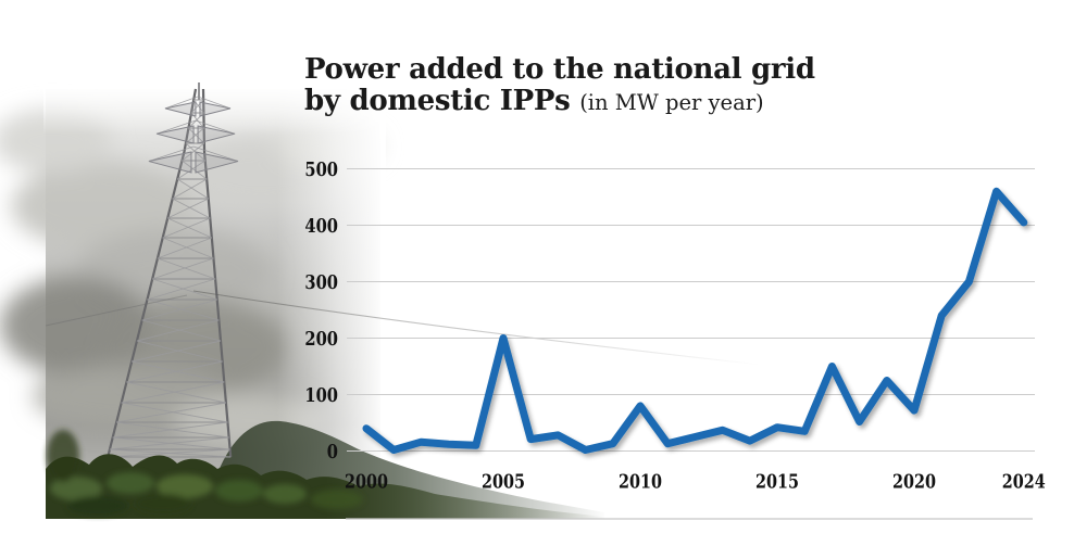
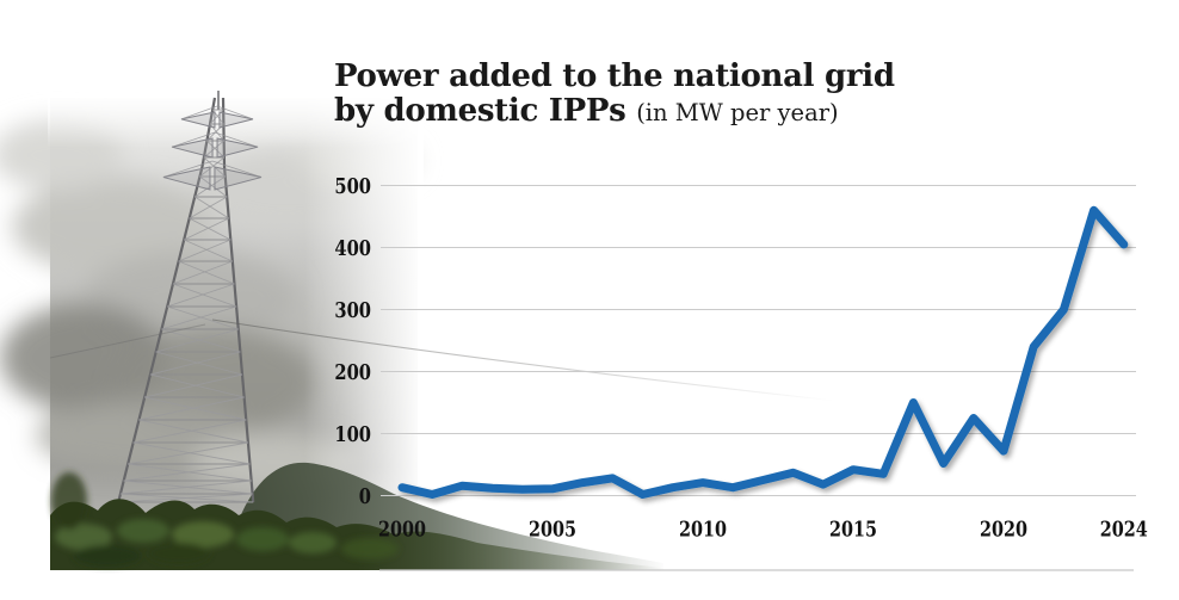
2000: 40 -> 10
2005: 200 -> 10
2010: 80 -> 20
